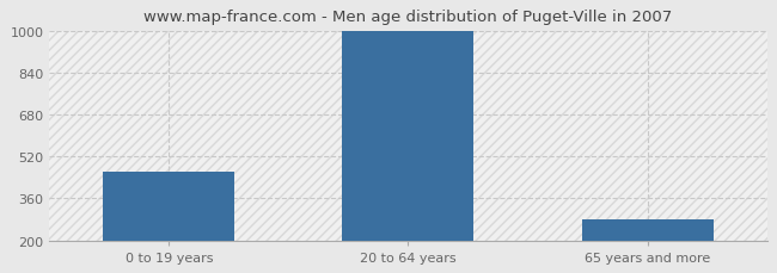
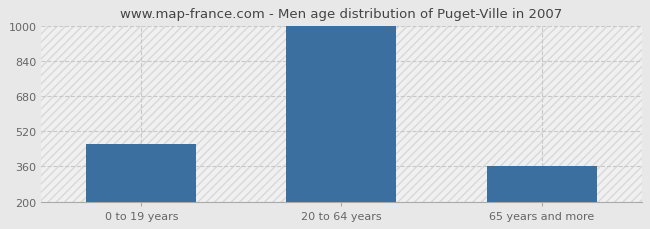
65 years and more: 280 -> 360
